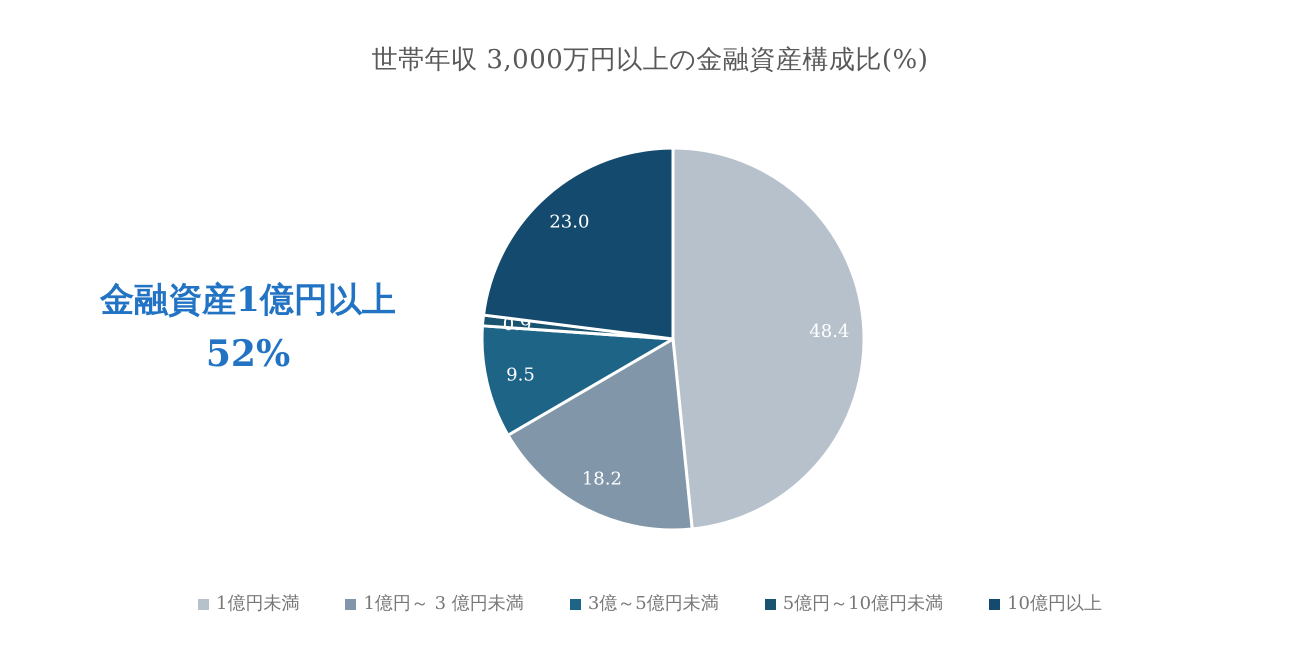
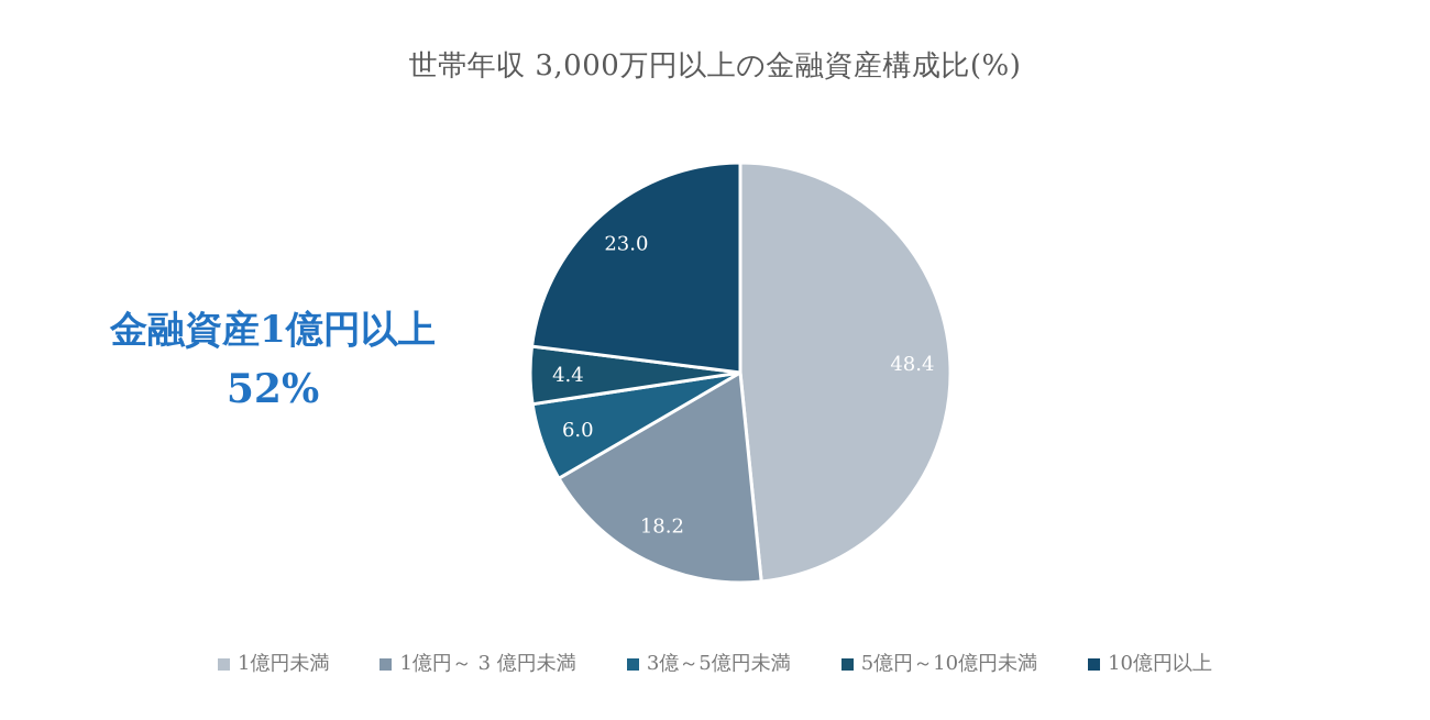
3億～5億円未満: 9.5 -> 6.0
5億円～10億円未満: 0.9 -> 4.4
